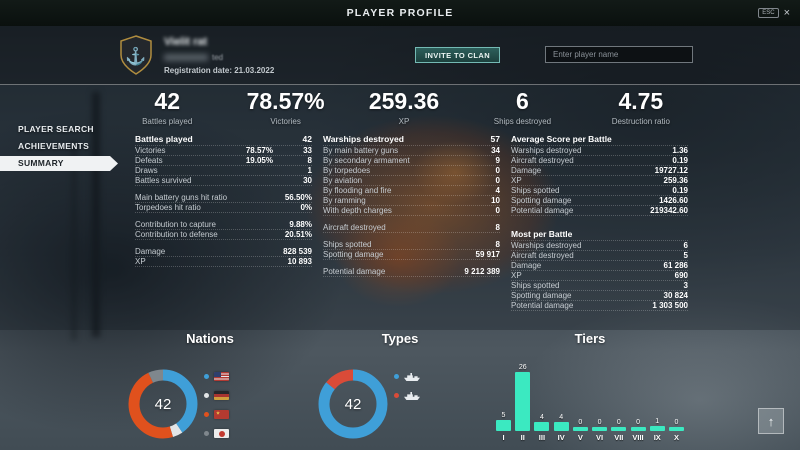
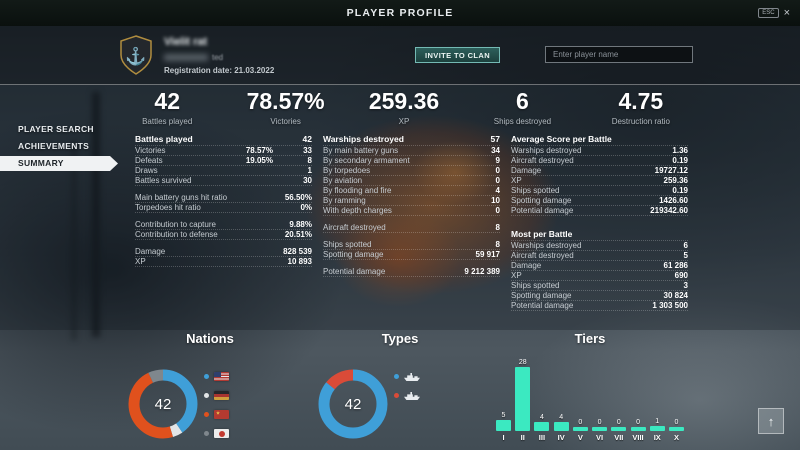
Tiers/II: 26 -> 28
